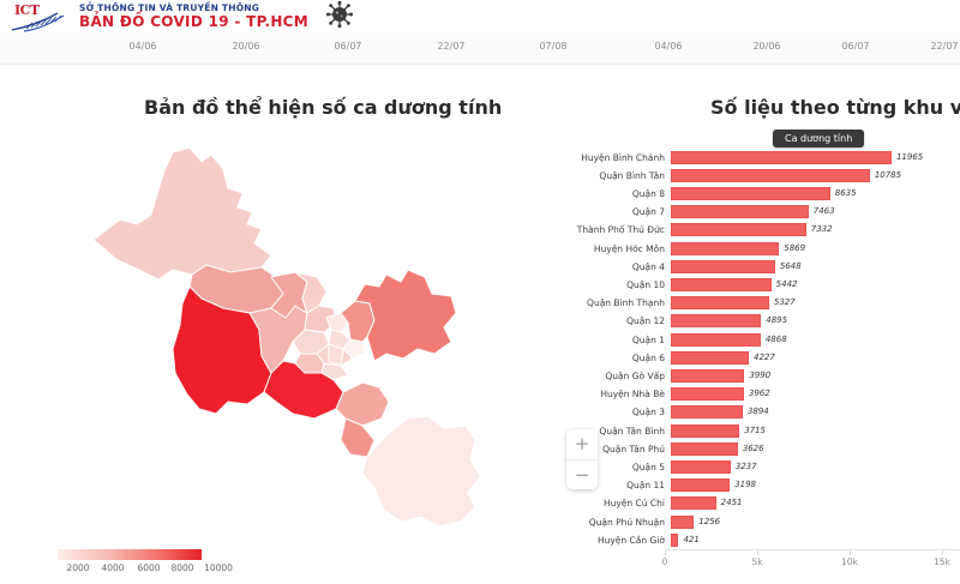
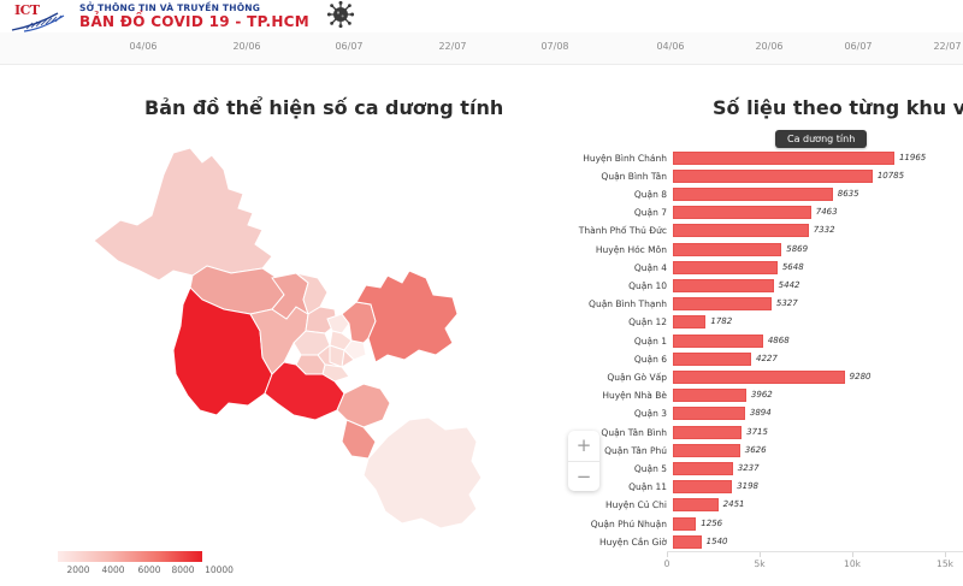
Quận 12: 4895 -> 1782
Quận Gò Vấp: 3990 -> 9280
Huyện Cần Giờ: 421 -> 1540
